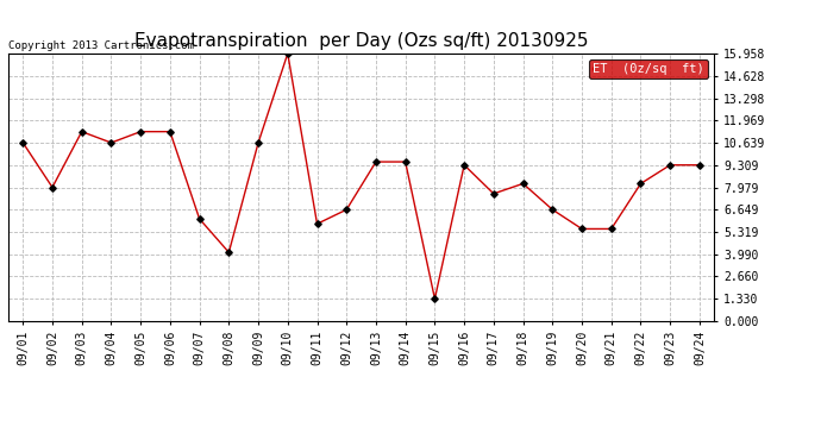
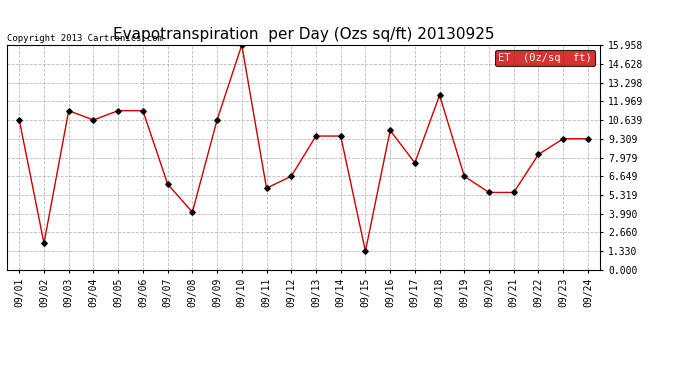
09/02: 8.0 -> 1.9
09/16: 9.3 -> 9.9
09/18: 8.2 -> 12.4
